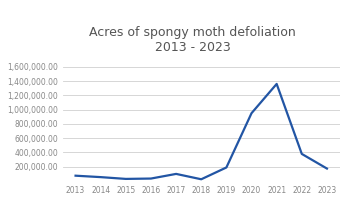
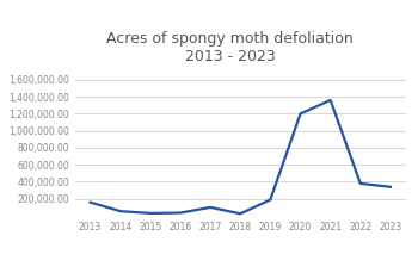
2013: 80,000 -> 160,000
2020: 950,000 -> 1,200,000
2023: 180,000 -> 340,000
